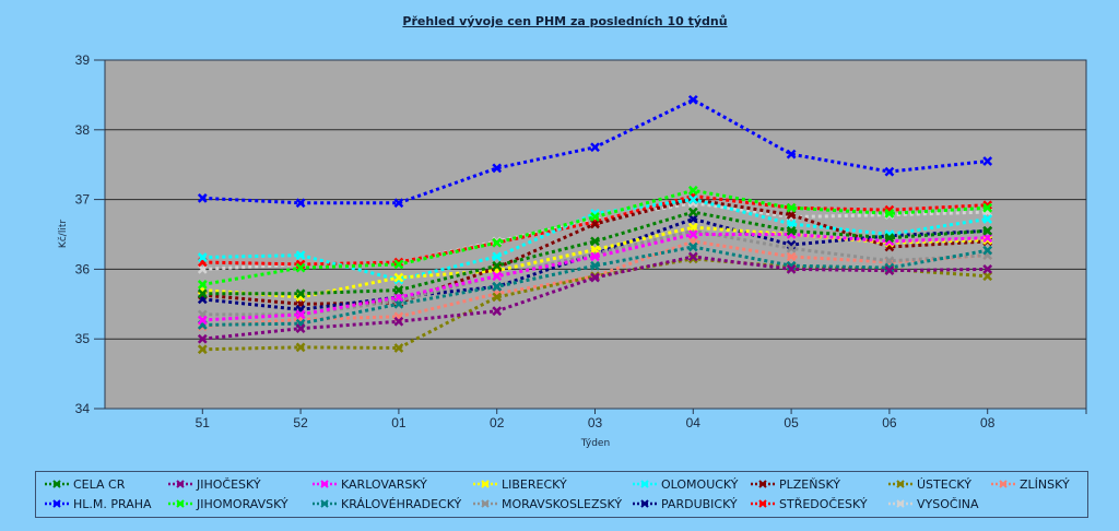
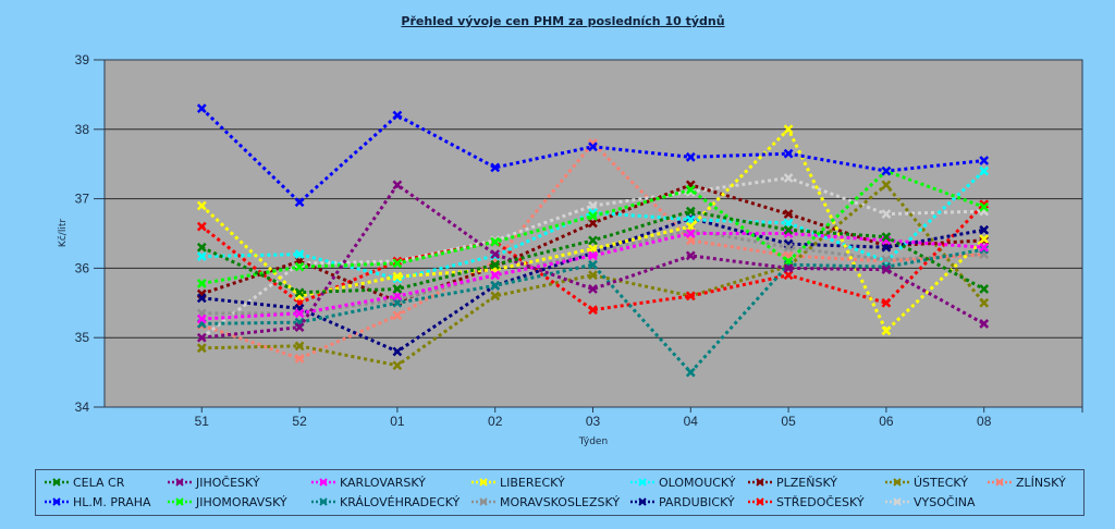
CELA CR/51: 35.6 -> 36.3
HL.M. PRAHA/51: 37.0 -> 38.3
LIBERECKÝ/51: 35.7 -> 36.9
STŘEDOČESKÝ/51: 36.1 -> 36.6
VYSOČINA/51: 36.0 -> 35.0
PLZEŇSKÝ/52: 35.5 -> 36.1
STŘEDOČESKÝ/52: 36.1 -> 35.5
ZLÍNSKÝ/52: 35.3 -> 34.7
HL.M. PRAHA/01: 37.0 -> 38.2
JIHOČESKÝ/01: 35.2 -> 37.2
PARDUBICKÝ/01: 35.6 -> 34.8
ÚSTECKÝ/01: 34.9 -> 34.6
JIHOČESKÝ/02: 35.4 -> 36.2
ZLÍNSKÝ/02: 35.6 -> 36.1
JIHOČESKÝ/03: 35.9 -> 35.7
STŘEDOČESKÝ/03: 36.7 -> 35.4
VYSOČINA/03: 36.7 -> 36.9
ZLÍNSKÝ/03: 35.9 -> 37.8
HL.M. PRAHA/04: 38.4 -> 37.6
KRÁLOVÉHRADECKÝ/04: 36.3 -> 34.5
OLOMOUCKÝ/04: 37.0 -> 36.7
PLZEŇSKÝ/04: 37.0 -> 37.2
STŘEDOČESKÝ/04: 37.0 -> 35.6
ÚSTECKÝ/04: 36.1 -> 35.6
VYSOČINA/04: 37.0 -> 37.1
JIHOMORAVSKÝ/05: 36.9 -> 36.1
LIBERECKÝ/05: 36.5 -> 38.0
STŘEDOČESKÝ/05: 36.9 -> 35.9
VYSOČINA/05: 36.8 -> 37.3
JIHOMORAVSKÝ/06: 36.8 -> 37.4
LIBERECKÝ/06: 36.4 -> 35.1
OLOMOUCKÝ/06: 36.5 -> 36.1
PARDUBICKÝ/06: 36.5 -> 36.3
STŘEDOČESKÝ/06: 36.9 -> 35.5
ÚSTECKÝ/06: 36.0 -> 37.2
CELA CR/08: 36.5 -> 35.7
JIHOČESKÝ/08: 36.0 -> 35.2
KARLOVARSKÝ/08: 36.5 -> 36.3
OLOMOUCKÝ/08: 36.7 -> 37.4
ÚSTECKÝ/08: 35.9 -> 35.5
